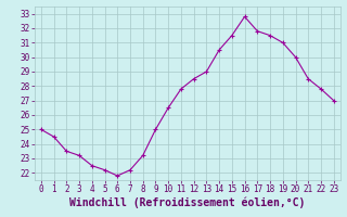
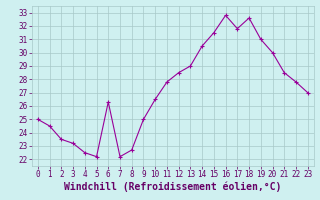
6: 21.8 -> 26.3
8: 23.2 -> 22.7
18: 31.5 -> 32.6
